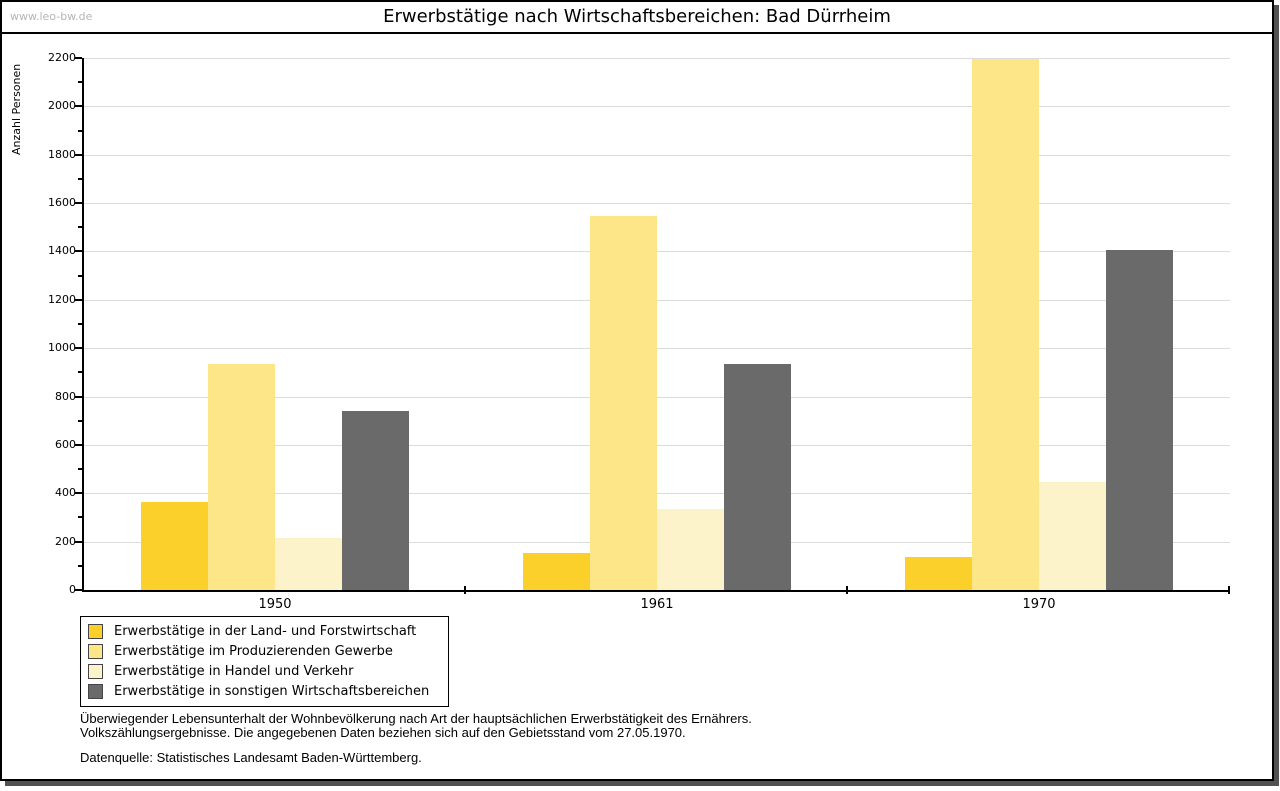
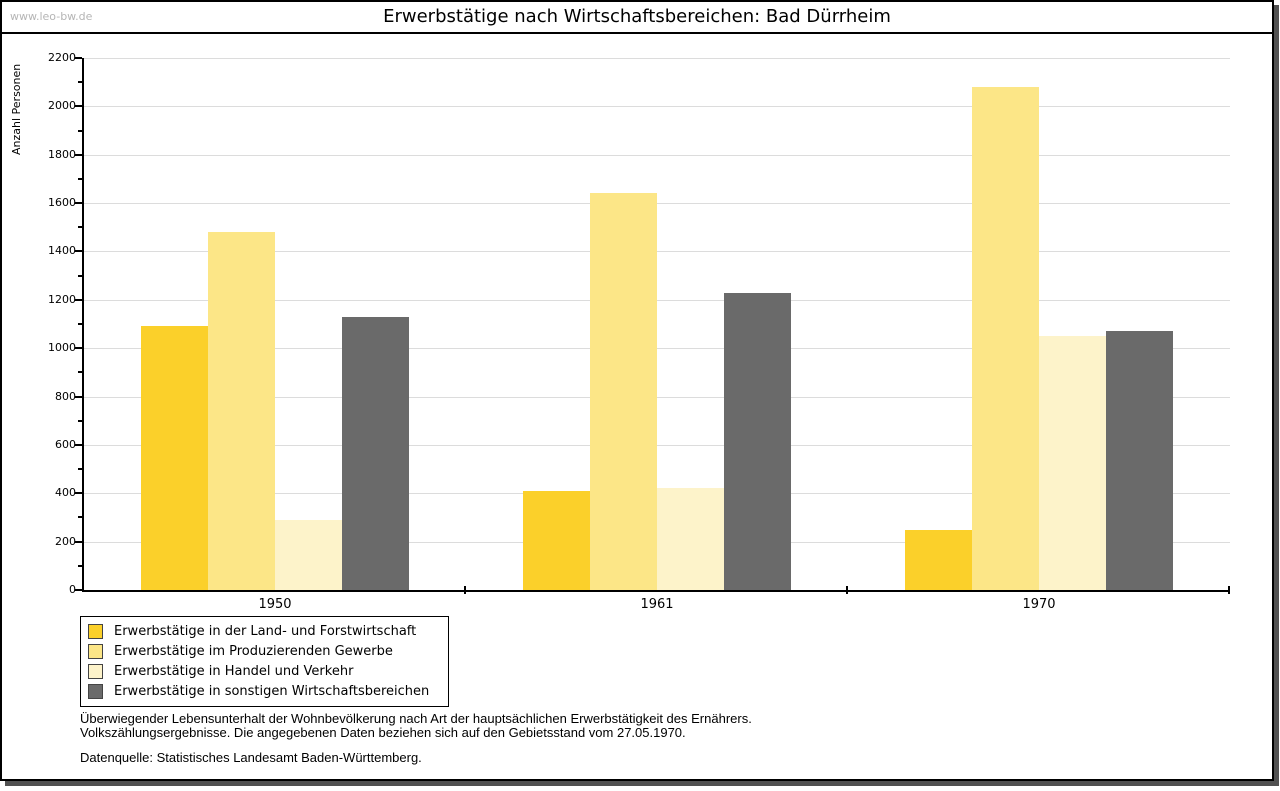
Erwerbstätige in der Land- und Forstwirtschaft/1950: 360 -> 1090
Erwerbstätige im Produzierenden Gewerbe/1950: 940 -> 1480
Erwerbstätige in Handel und Verkehr/1950: 220 -> 290
Erwerbstätige in sonstigen Wirtschaftsbereichen/1950: 740 -> 1130
Erwerbstätige in der Land- und Forstwirtschaft/1961: 160 -> 410
Erwerbstätige im Produzierenden Gewerbe/1961: 1540 -> 1640
Erwerbstätige in Handel und Verkehr/1961: 340 -> 420
Erwerbstätige in sonstigen Wirtschaftsbereichen/1961: 940 -> 1230
Erwerbstätige in der Land- und Forstwirtschaft/1970: 140 -> 250
Erwerbstätige im Produzierenden Gewerbe/1970: 2200 -> 2080
Erwerbstätige in Handel und Verkehr/1970: 440 -> 1050
Erwerbstätige in sonstigen Wirtschaftsbereichen/1970: 1400 -> 1070
